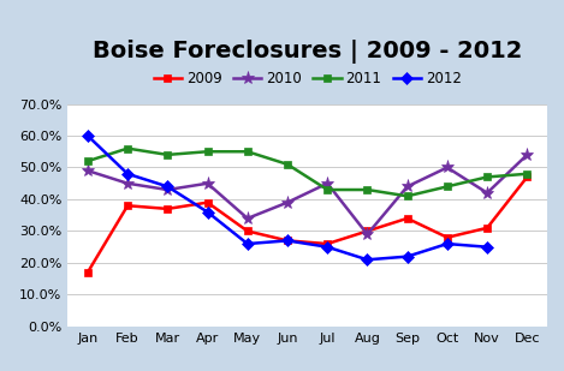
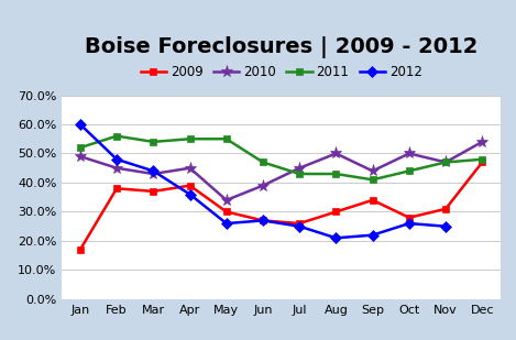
2011/Jun: 51% -> 47%
2010/Aug: 29% -> 50%
2010/Nov: 42% -> 47%
